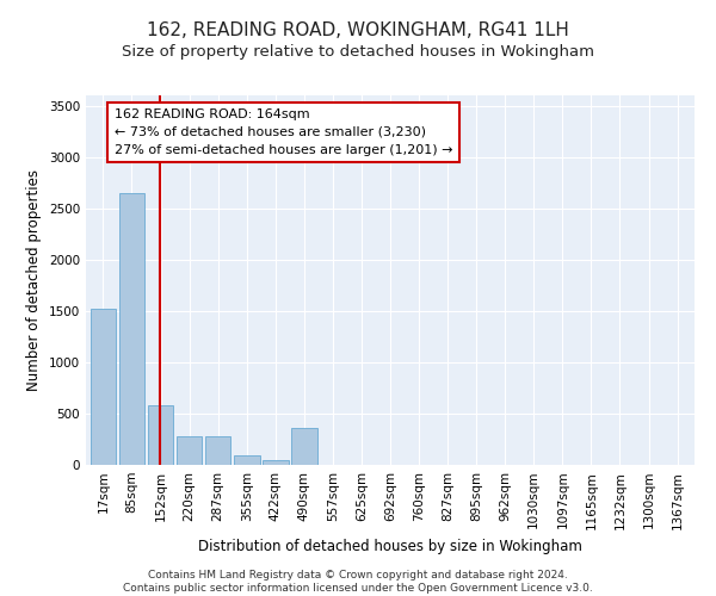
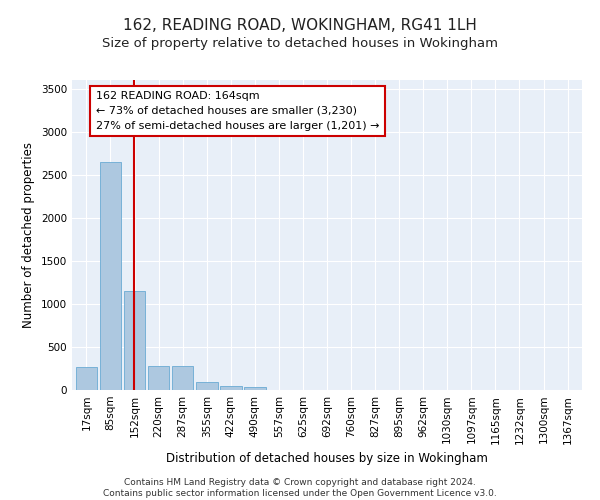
17sqm: 1520 -> 270
152sqm: 580 -> 1150
490sqm: 360 -> 40
